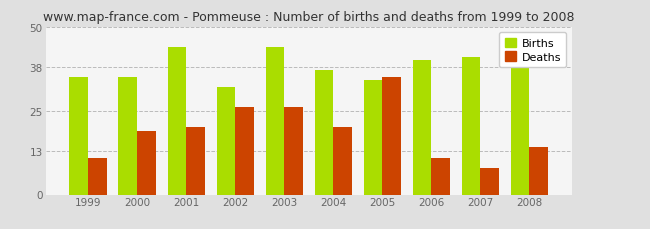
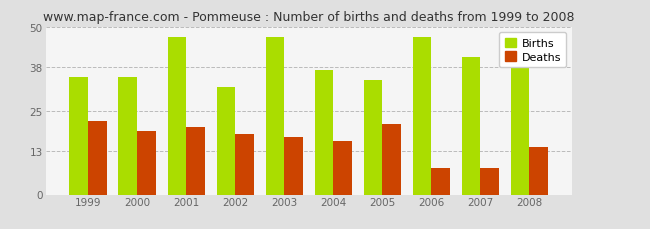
Deaths/1999: 11 -> 22
Births/2001: 44 -> 47
Deaths/2002: 26 -> 18
Births/2003: 44 -> 47
Deaths/2003: 26 -> 17
Deaths/2004: 20 -> 16
Deaths/2005: 35 -> 21
Births/2006: 40 -> 47
Deaths/2006: 11 -> 8
